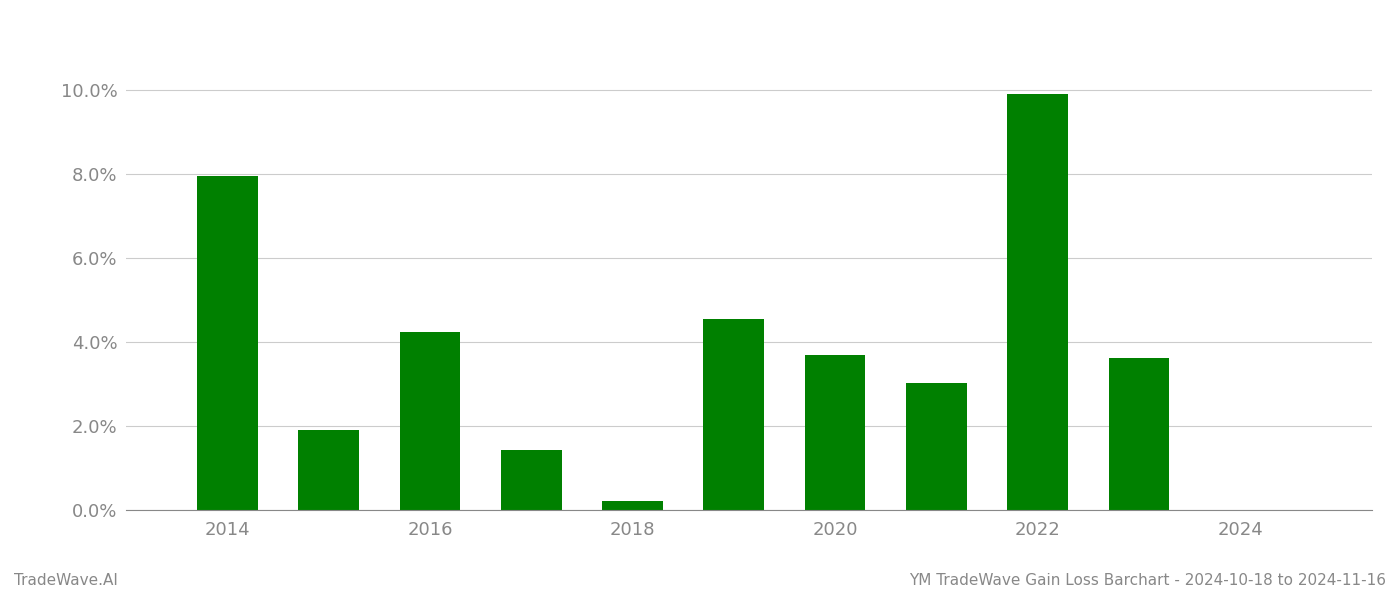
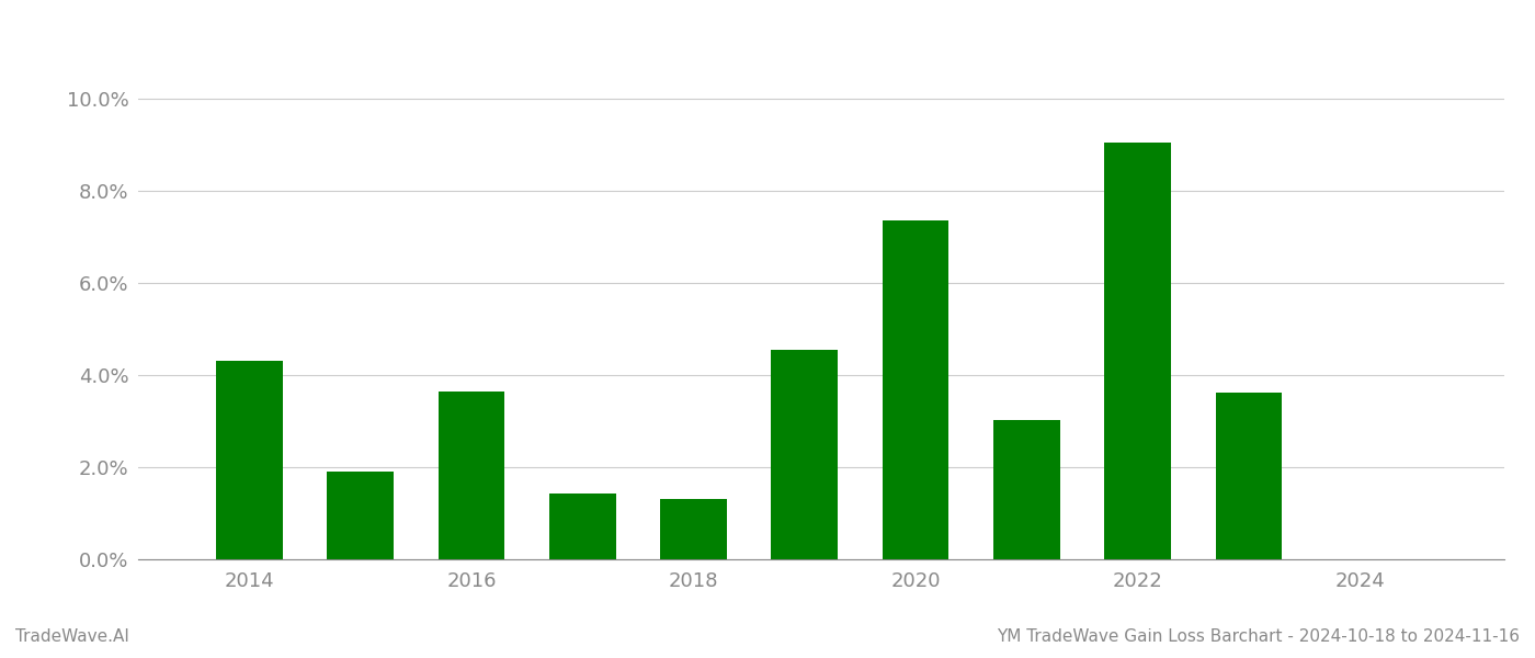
2014: 7.95% -> 4.30%
2016: 4.25% -> 3.65%
2018: 0.22% -> 1.30%
2020: 3.68% -> 7.35%
2022: 9.90% -> 9.05%
